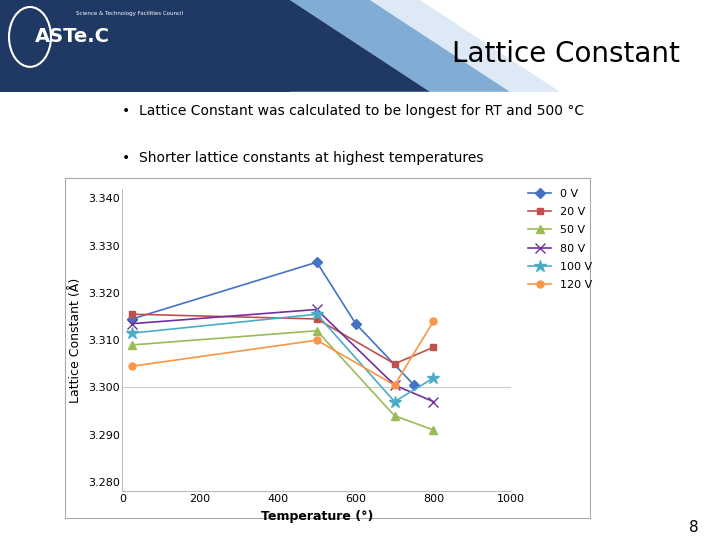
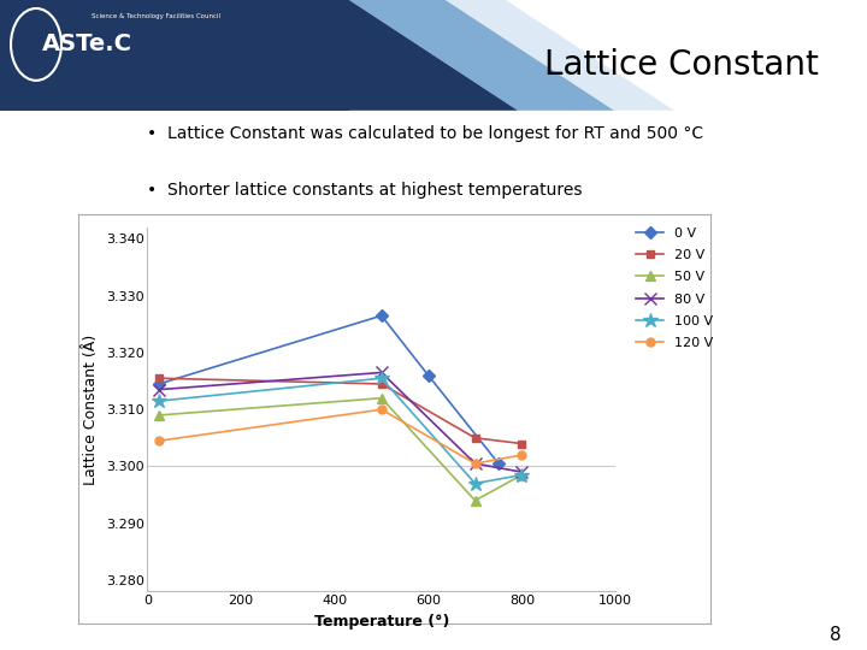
0 V/600: 3.3135 -> 3.3160
20 V/800: 3.3085 -> 3.3040
50 V/800: 3.2910 -> 3.2985
80 V/800: 3.2970 -> 3.2990
100 V/800: 3.3020 -> 3.2985
120 V/800: 3.3140 -> 3.3020
